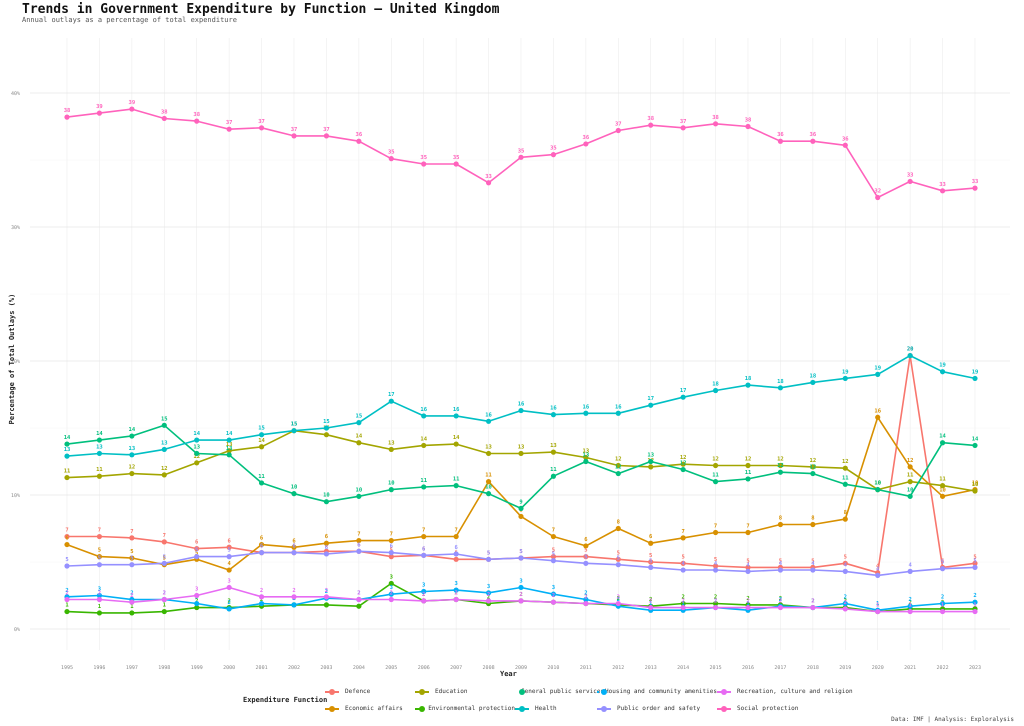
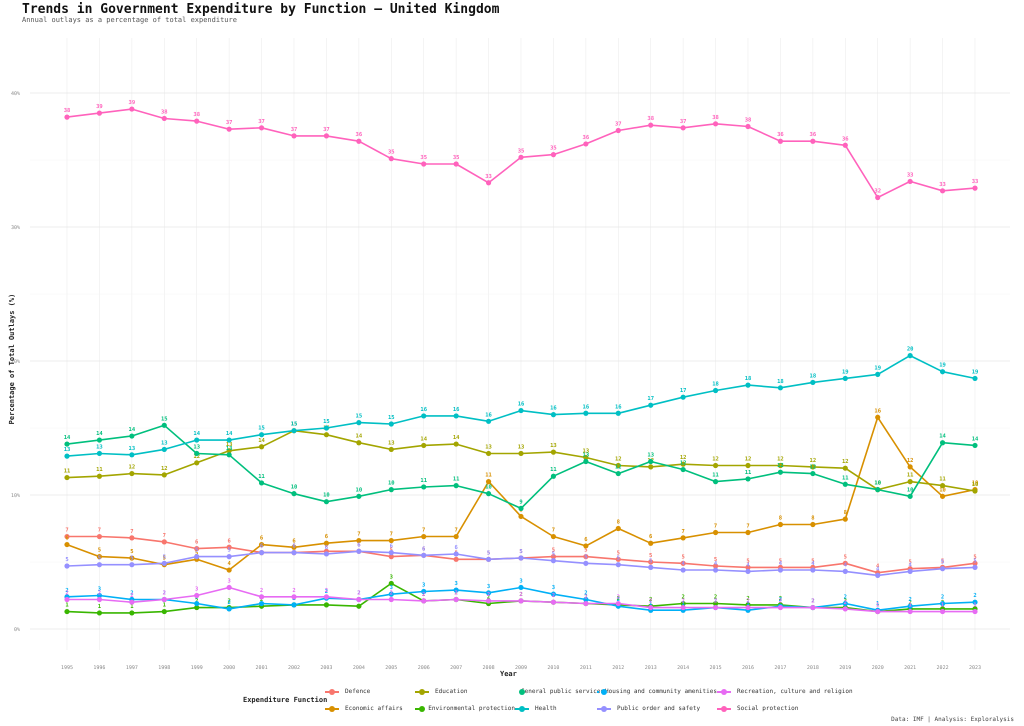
Health/2005: 17 -> 15
Defence/2021: 20 -> 5
